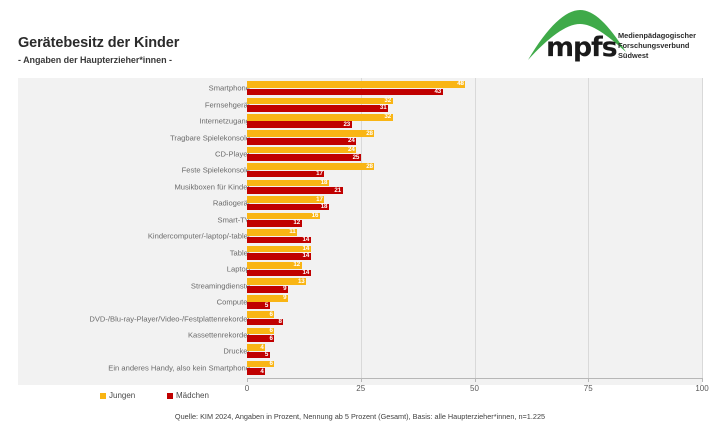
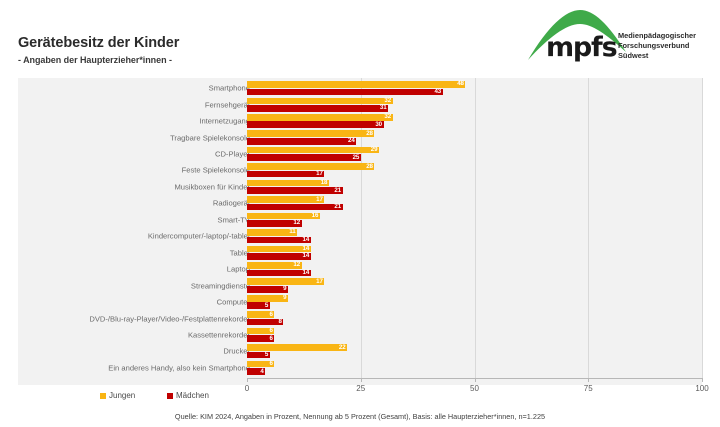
Mädchen/Internetzugang: 23 -> 30
Jungen/CD-Player: 24 -> 29
Mädchen/Radiogerät: 18 -> 21
Jungen/Streamingdienste: 13 -> 17
Jungen/Drucker: 4 -> 22
